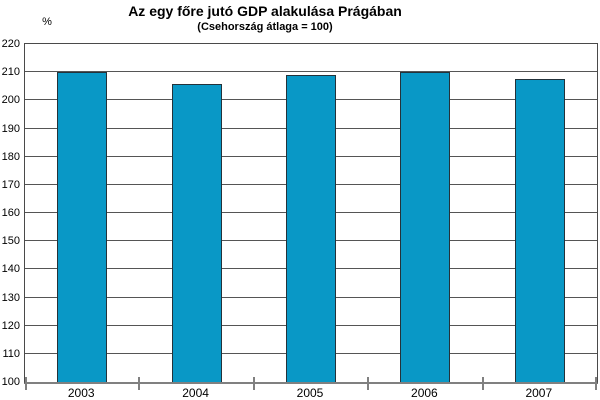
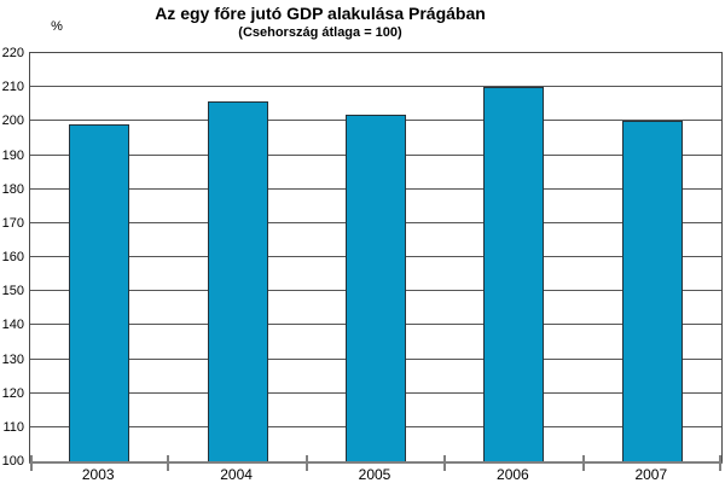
2003: 210 -> 199
2005: 209 -> 202
2007: 208 -> 200
